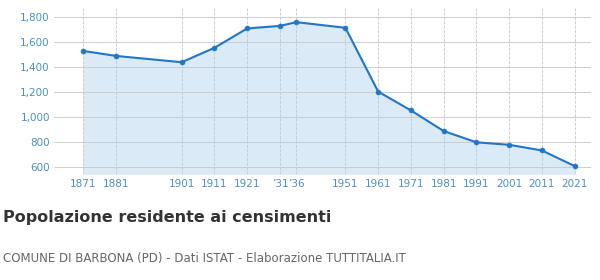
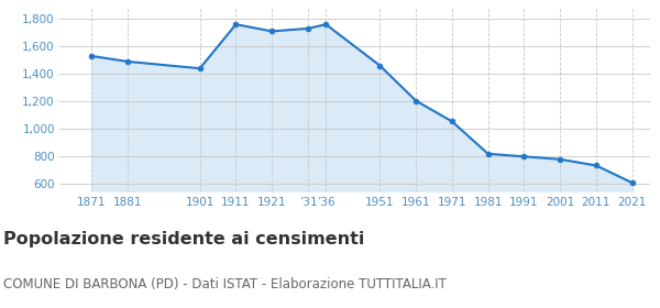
1911: 1,560 -> 1,760
1951: 1,720 -> 1,460
1981: 890 -> 820
